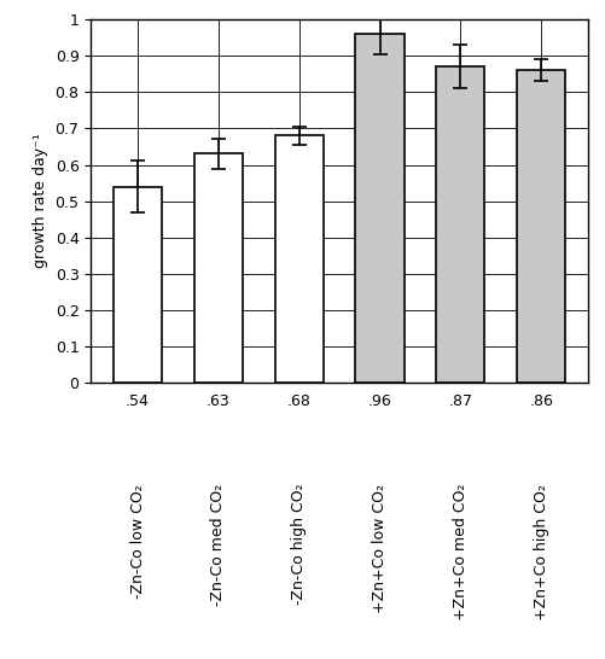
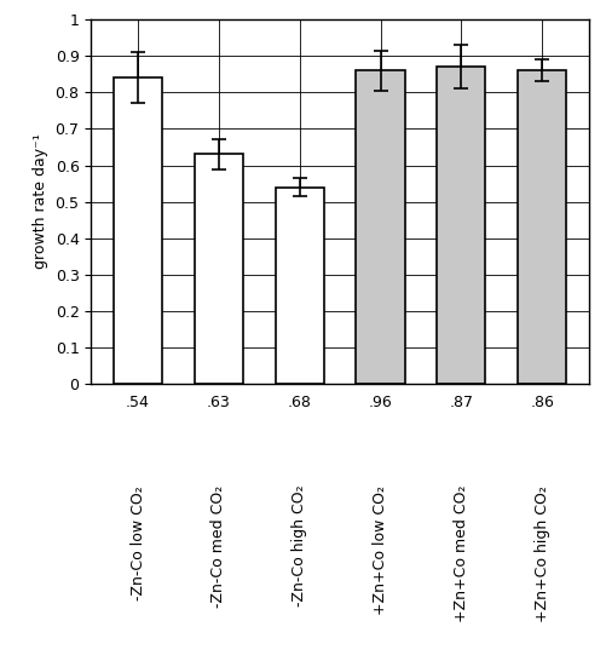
.54: 0.54 -> 0.84
.68: 0.68 -> 0.54
.96: 0.96 -> 0.86
